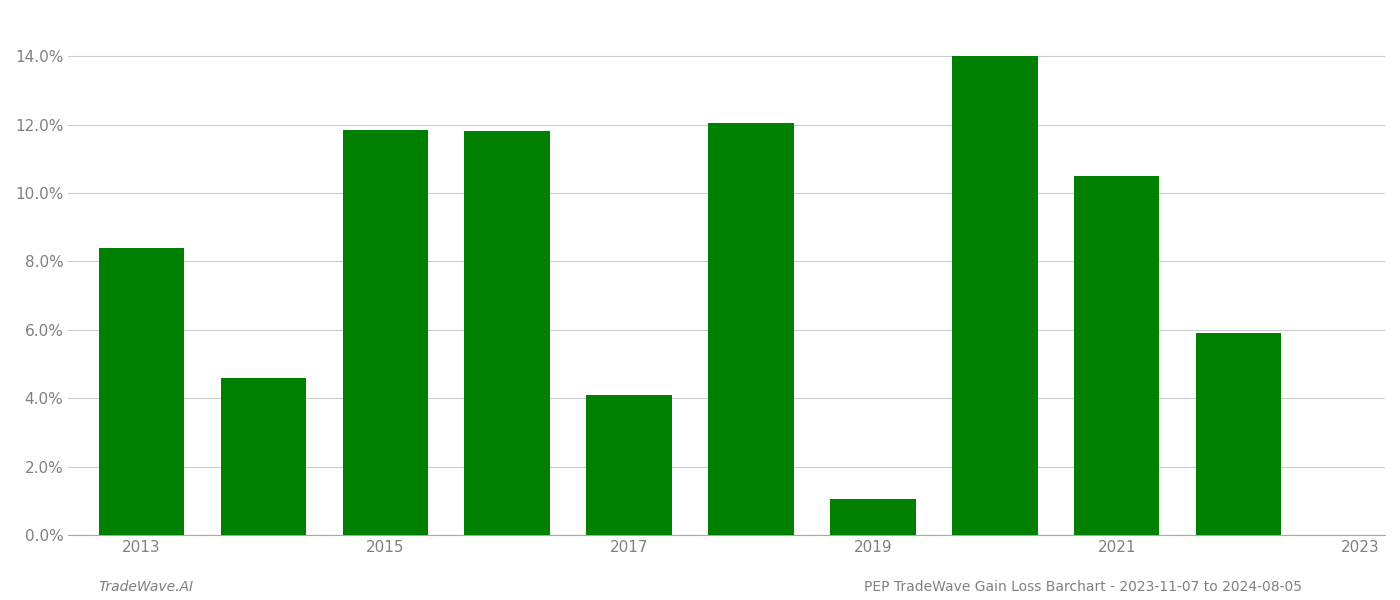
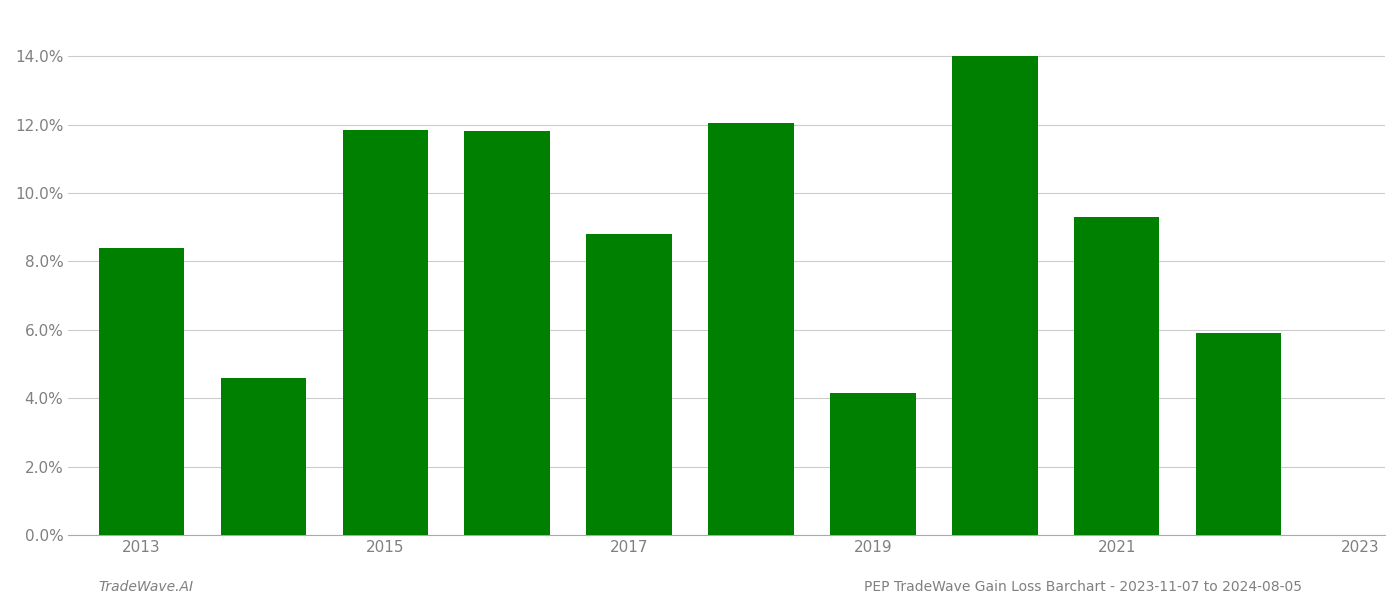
2017: 4.10% -> 8.80%
2019: 1.05% -> 4.15%
2021: 10.50% -> 9.30%
